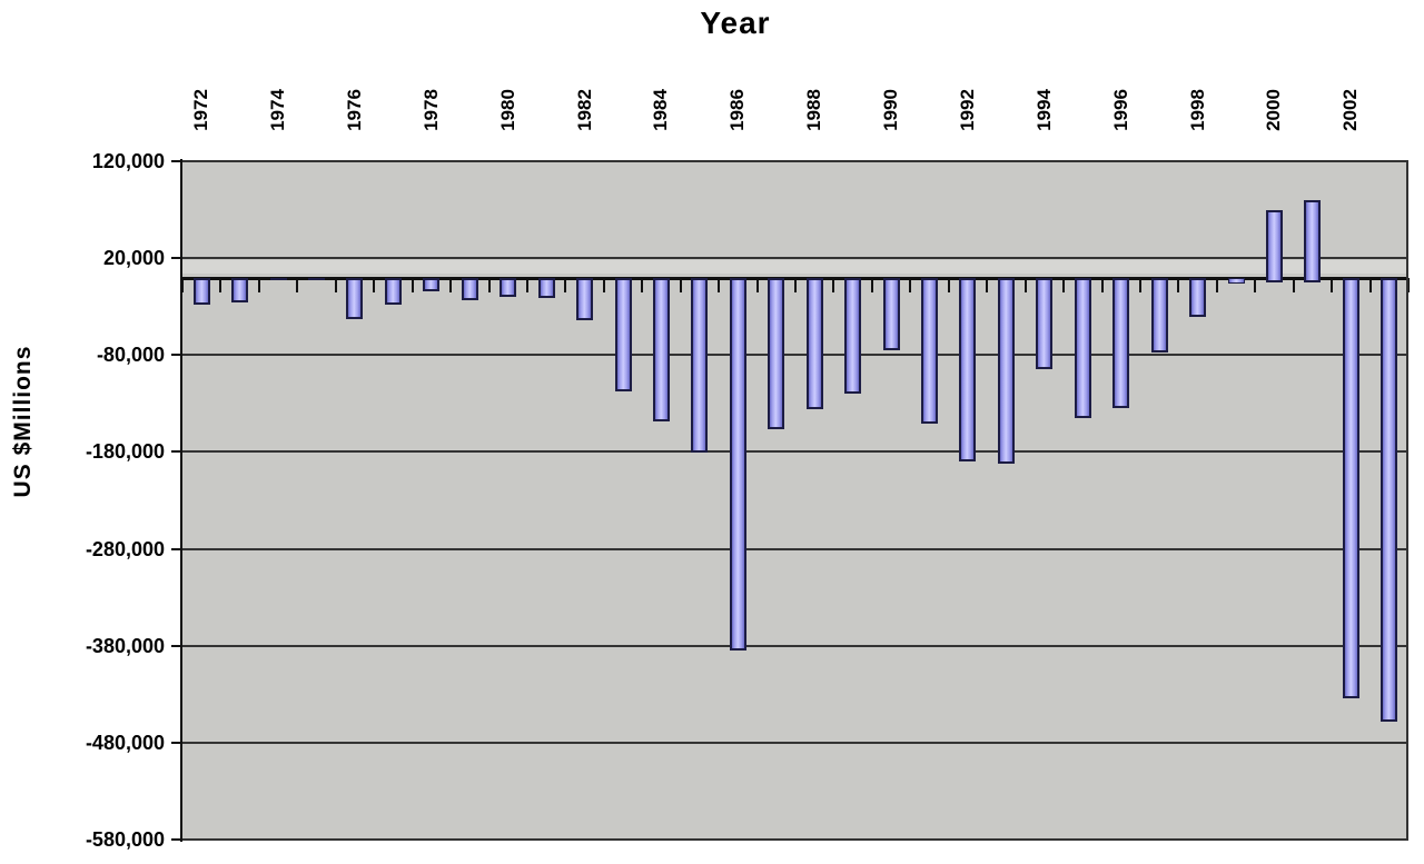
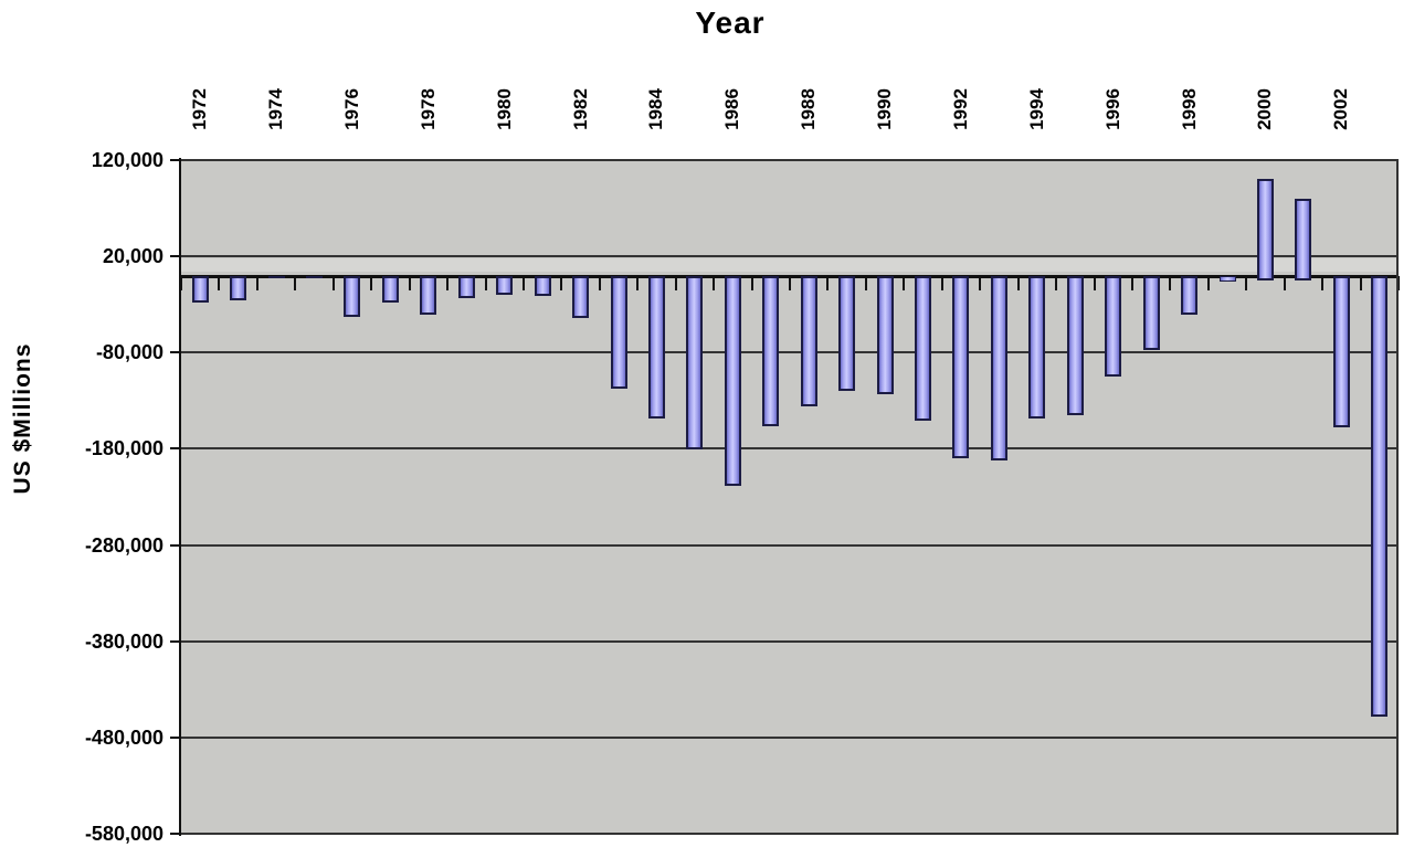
1978: -10000 -> -40000
1986: -380000 -> -210000
1990: -70000 -> -120000
1994: -90000 -> -140000
1996: -130000 -> -100000
2000: 70000 -> 100000
2002: -430000 -> -150000
